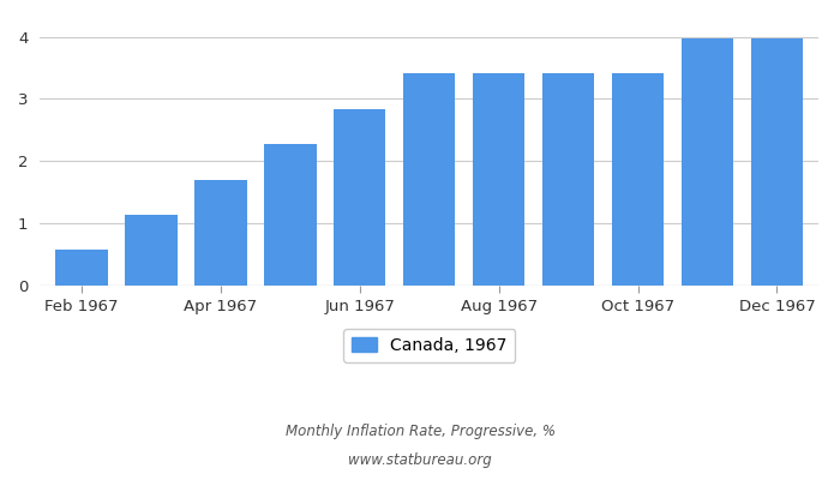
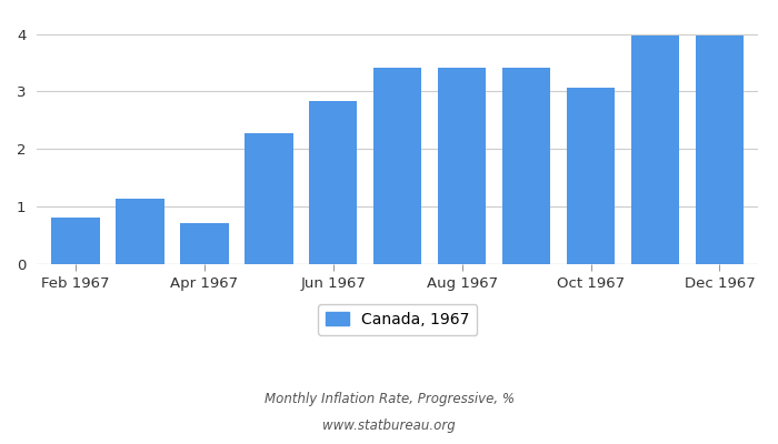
Feb 1967: 0.58 -> 0.82
Apr 1967: 1.69 -> 0.72
Oct 1967: 3.41 -> 3.06
